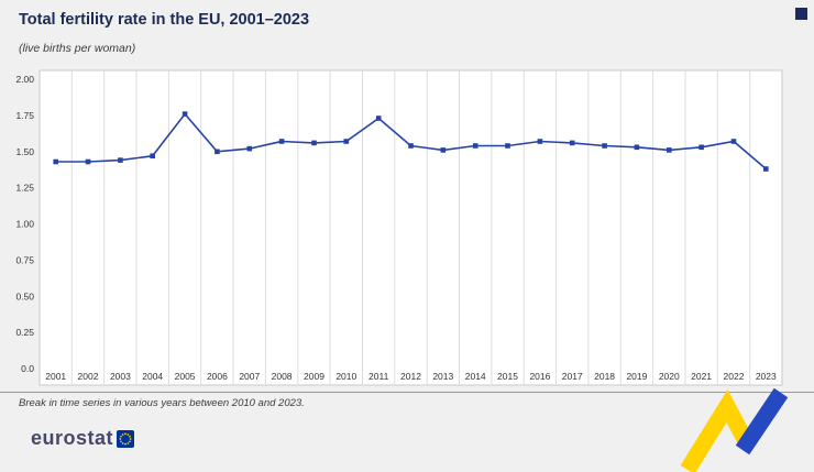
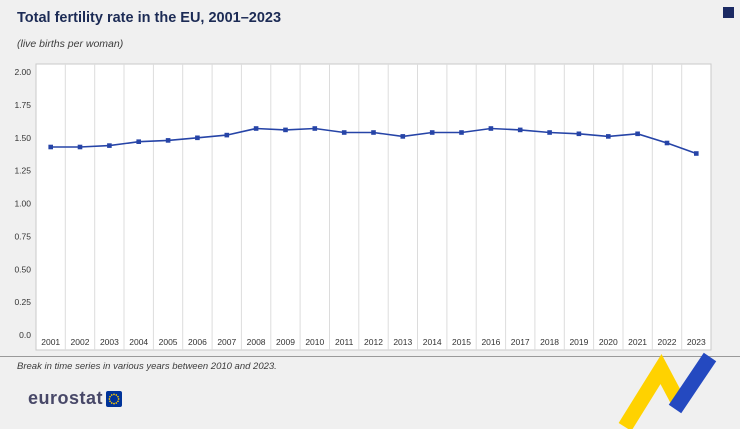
2005: 1.76 -> 1.48
2011: 1.73 -> 1.54
2022: 1.57 -> 1.46
